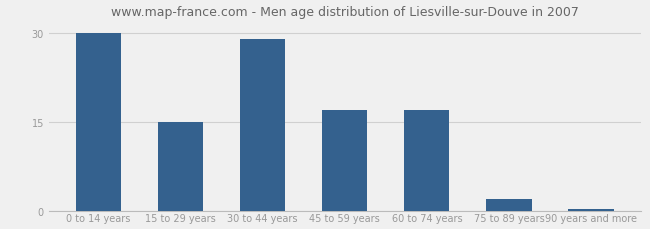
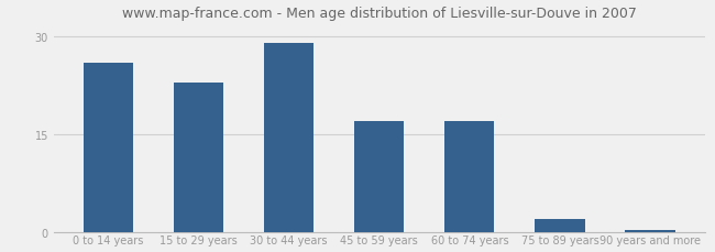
0 to 14 years: 30.0 -> 26.0
15 to 29 years: 15.0 -> 23.0
